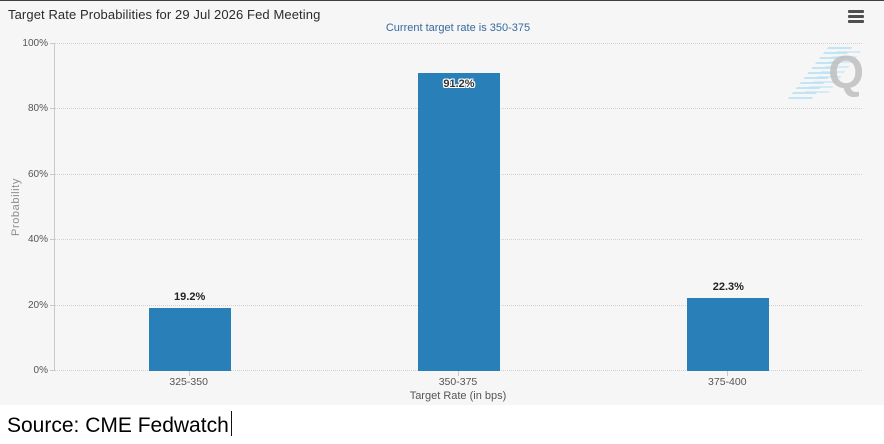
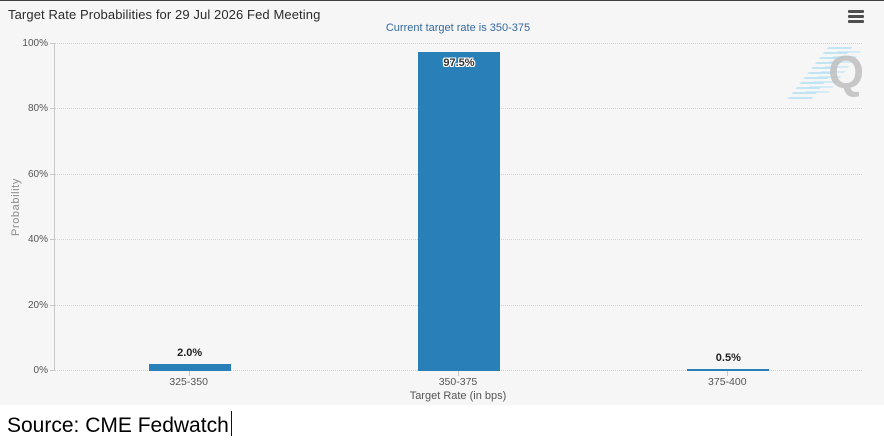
325-350: 19.2% -> 2.0%
350-375: 91.2% -> 97.5%
375-400: 22.3% -> 0.5%
